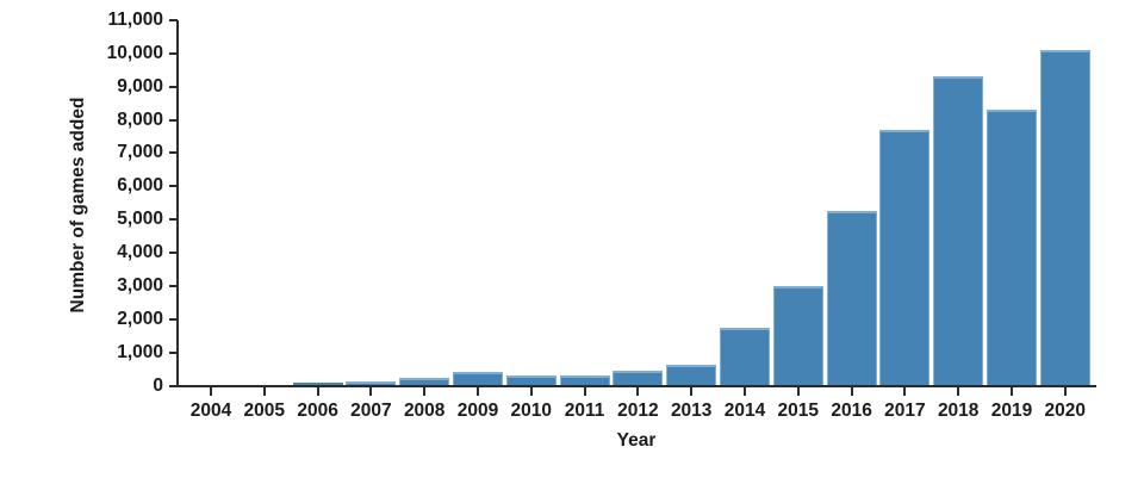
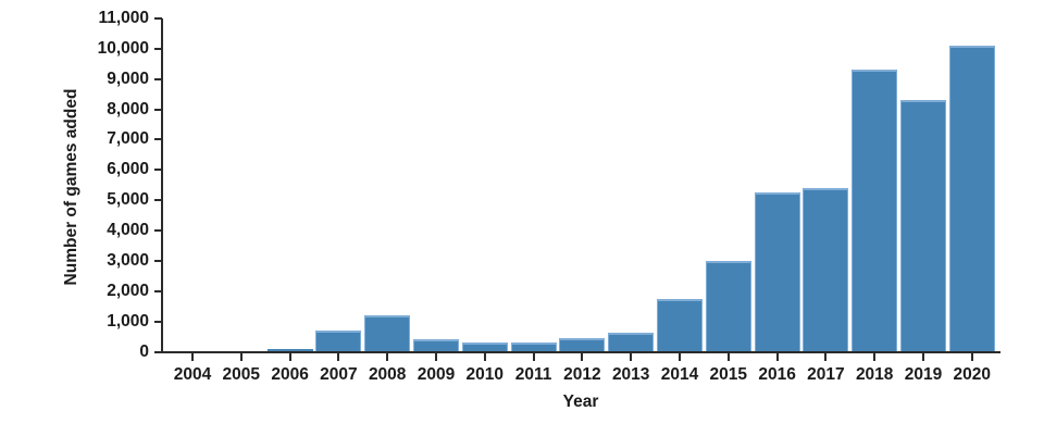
2007: 100 -> 700
2008: 200 -> 1200
2017: 7700 -> 5400
